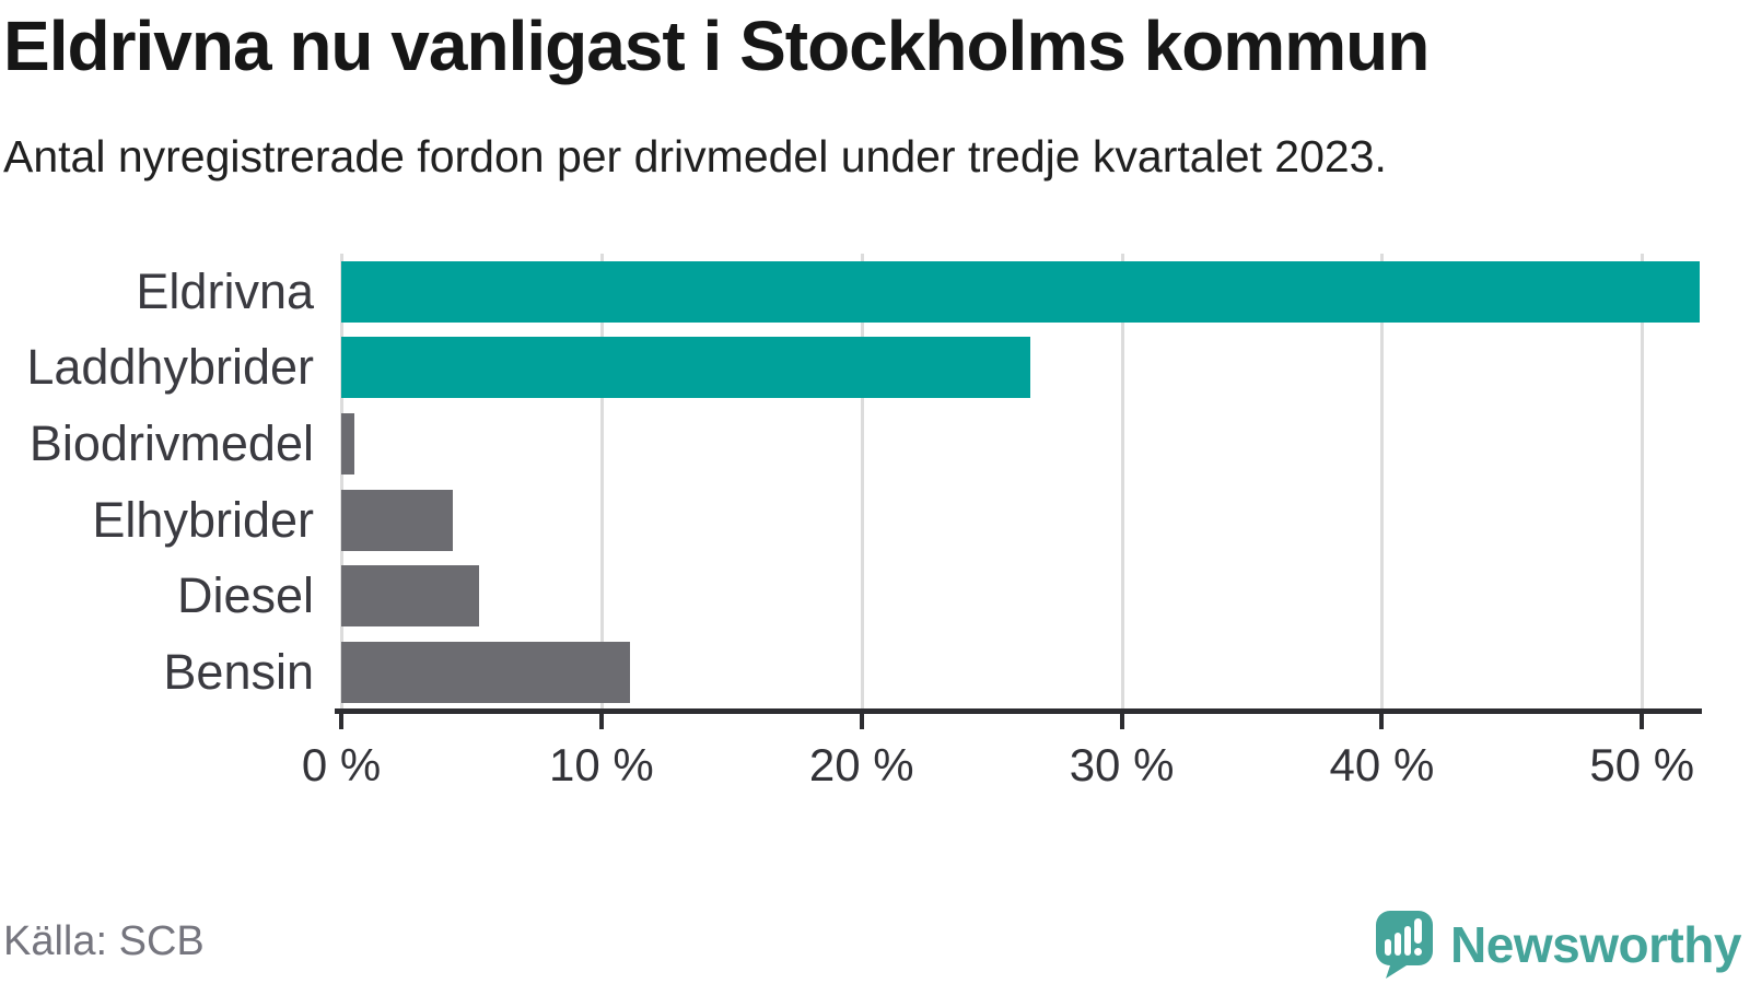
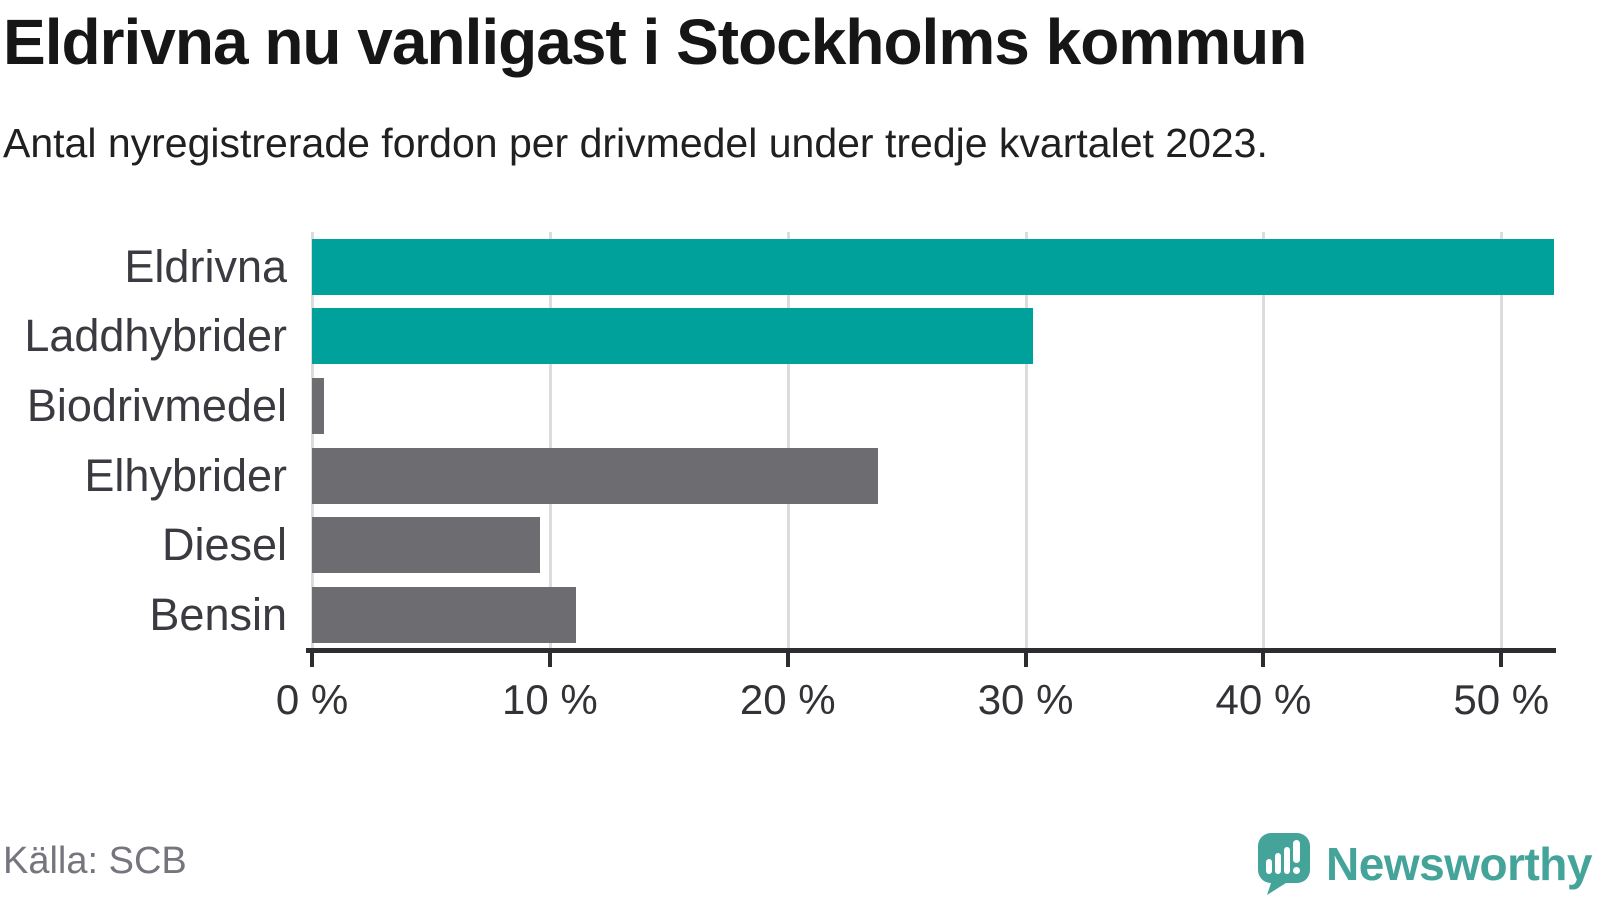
Laddhybrider: 26.5% -> 30.3%
Elhybrider: 4.3% -> 23.8%
Diesel: 5.3% -> 9.6%
